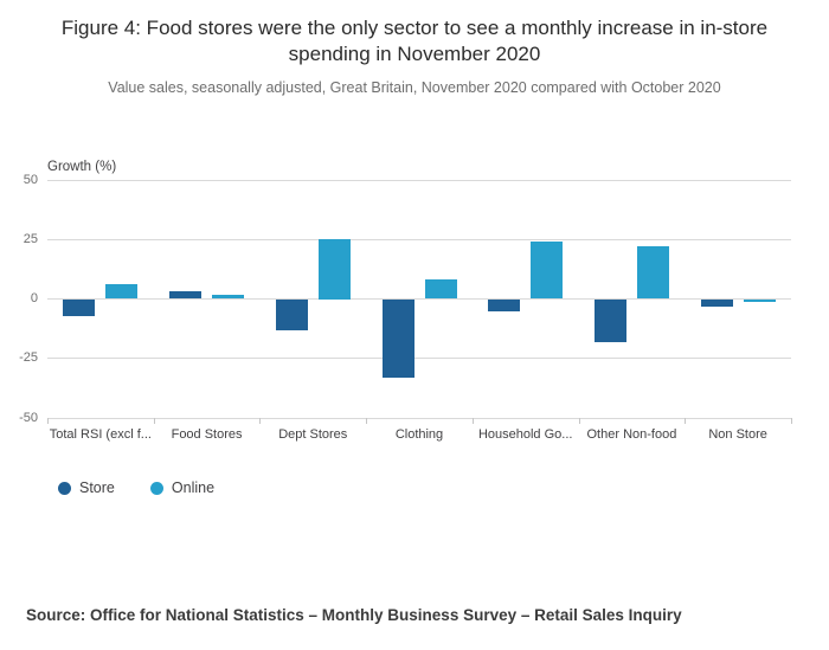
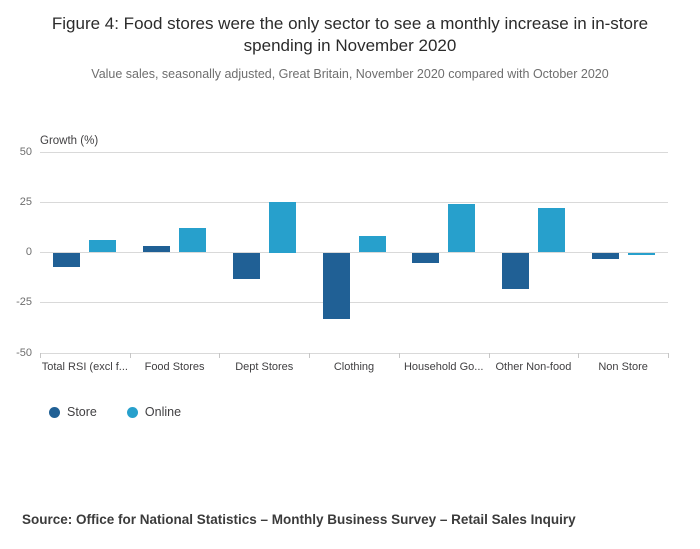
Online/Food Stores: 2 -> 12
